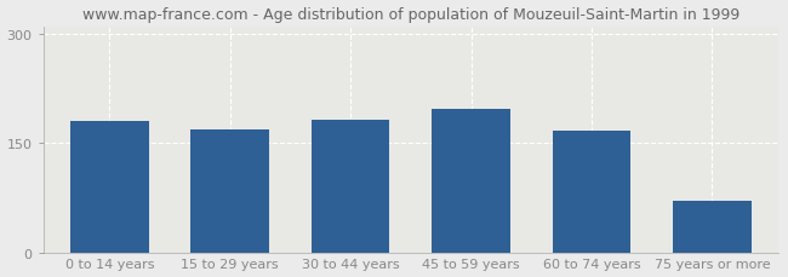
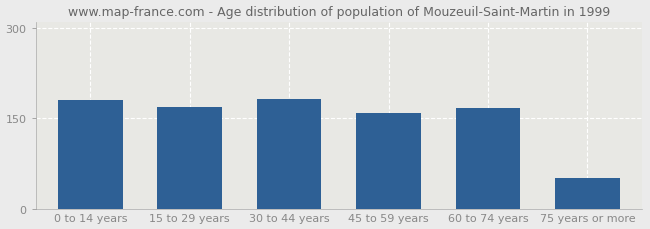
45 to 59 years: 196 -> 159
75 years or more: 70 -> 50
